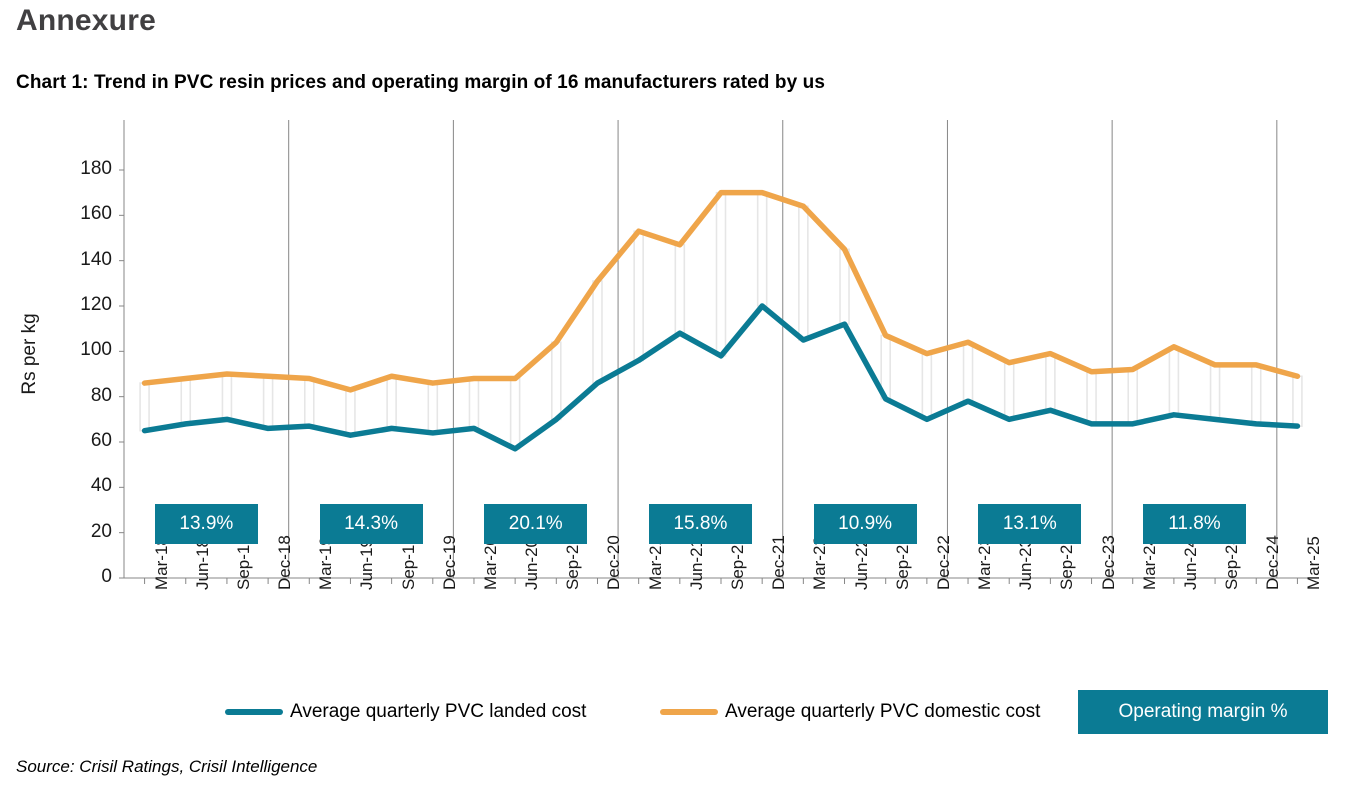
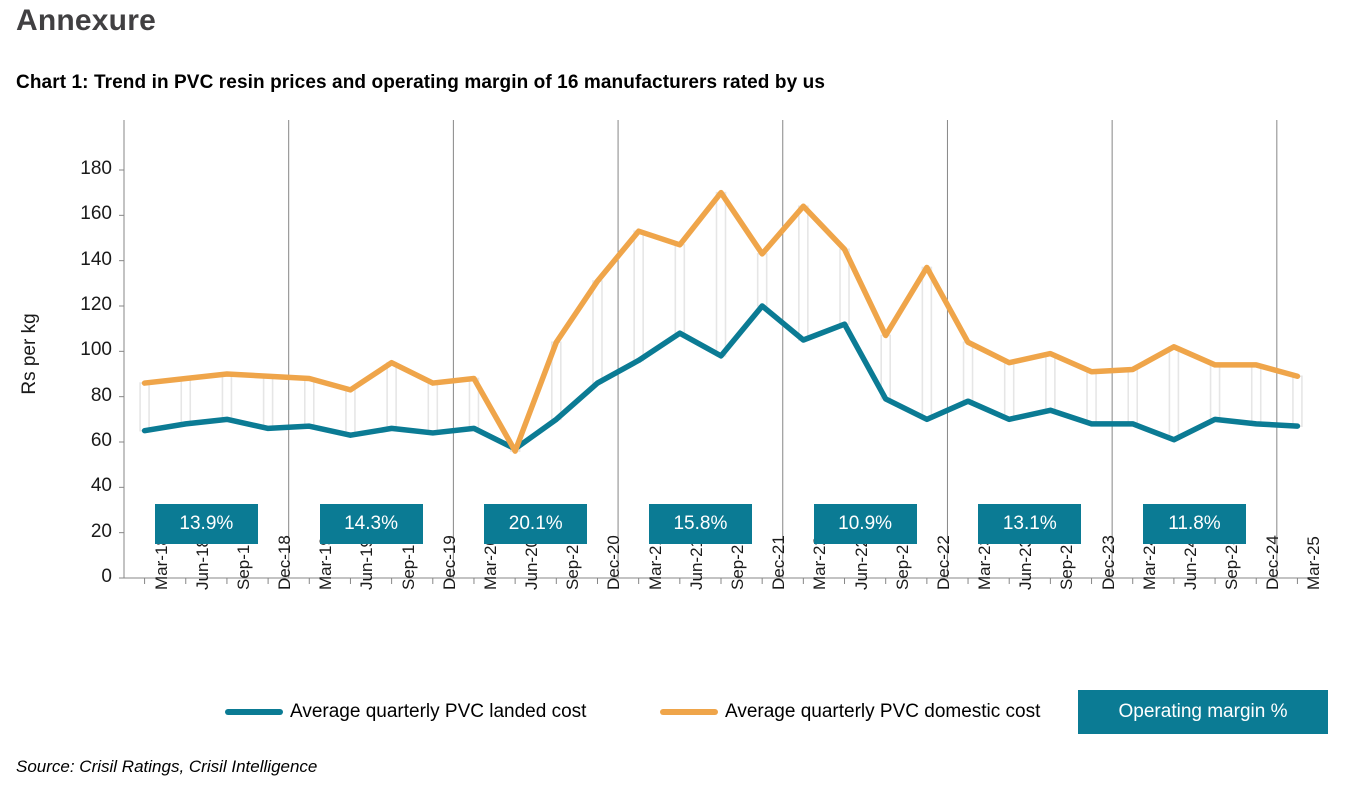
Average quarterly PVC domestic cost/Sep-19: 89 -> 95
Average quarterly PVC domestic cost/Jun-20: 88 -> 56
Average quarterly PVC domestic cost/Dec-21: 170 -> 143
Average quarterly PVC domestic cost/Dec-22: 99 -> 137
Average quarterly PVC landed cost/Jun-24: 72 -> 61
